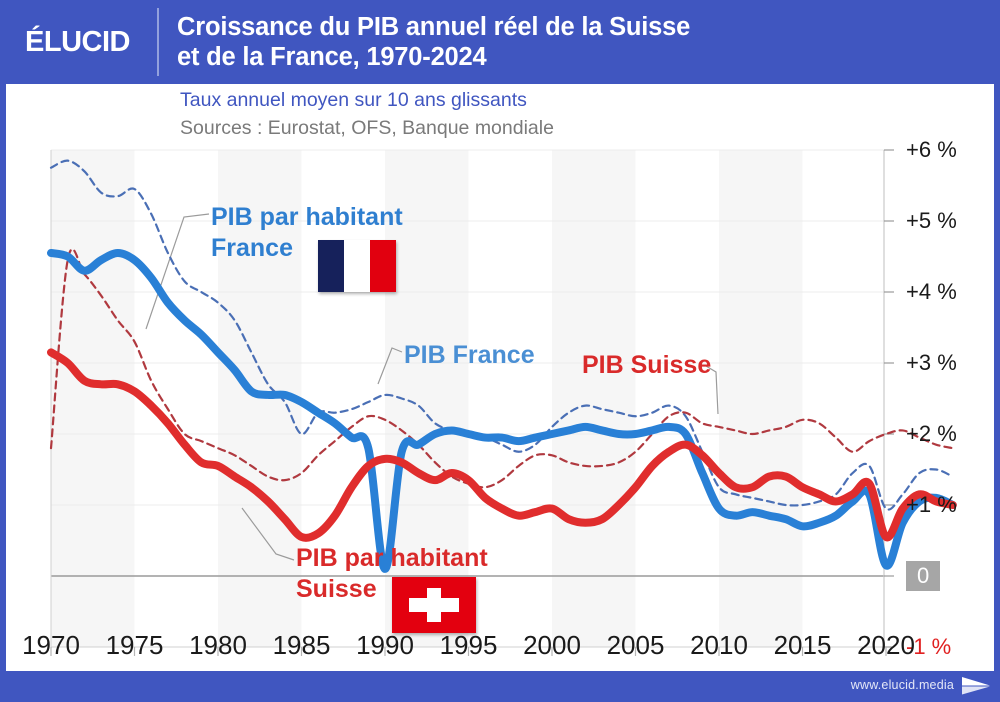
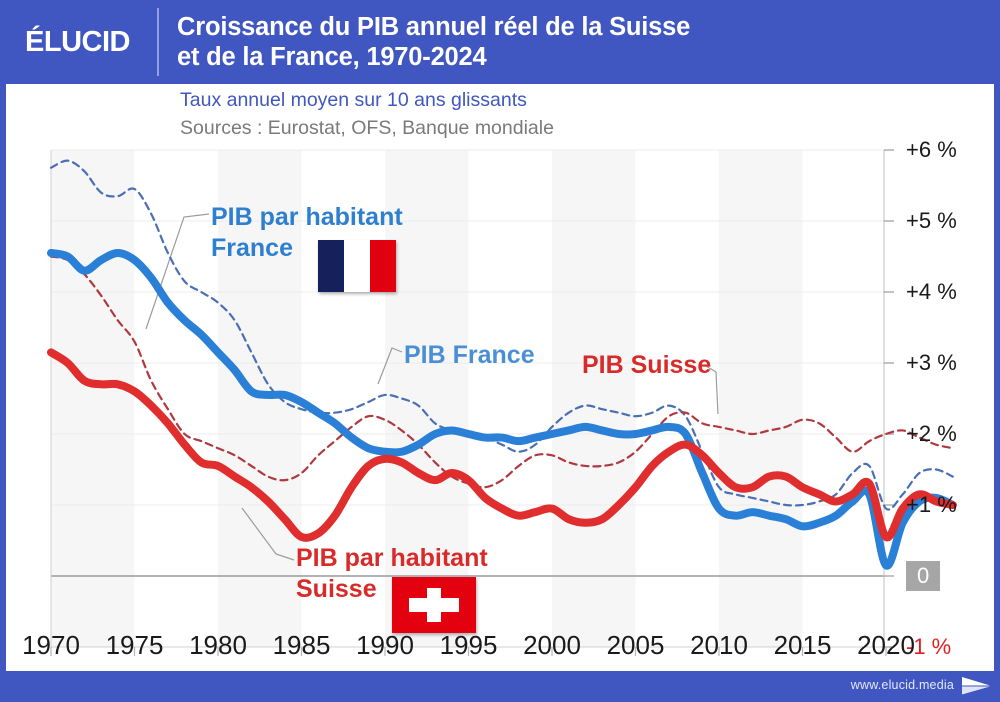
PIB Suisse/1970: 1.8% -> 4.5%
PIB France/1985: 2.0% -> 2.4%
PIB par habitant France/1990: 0.1% -> 1.8%
